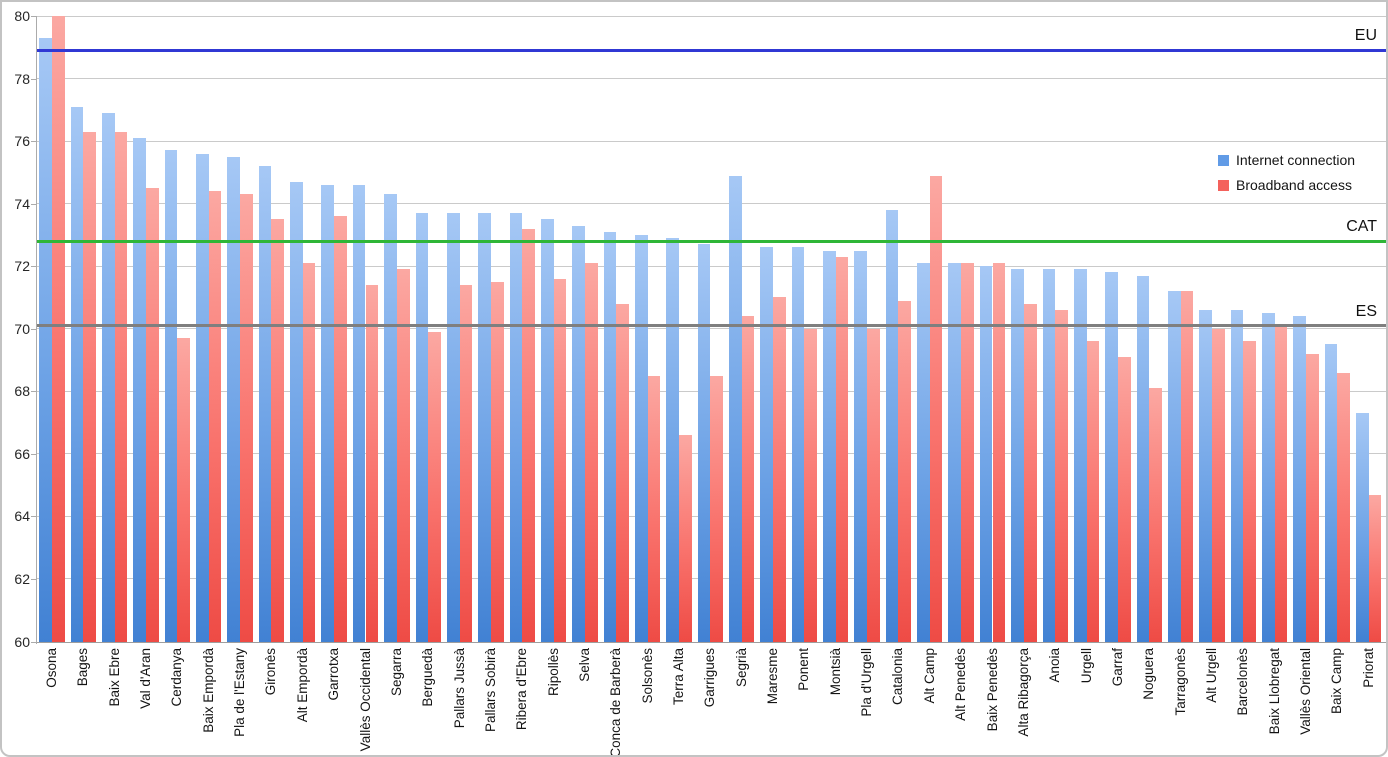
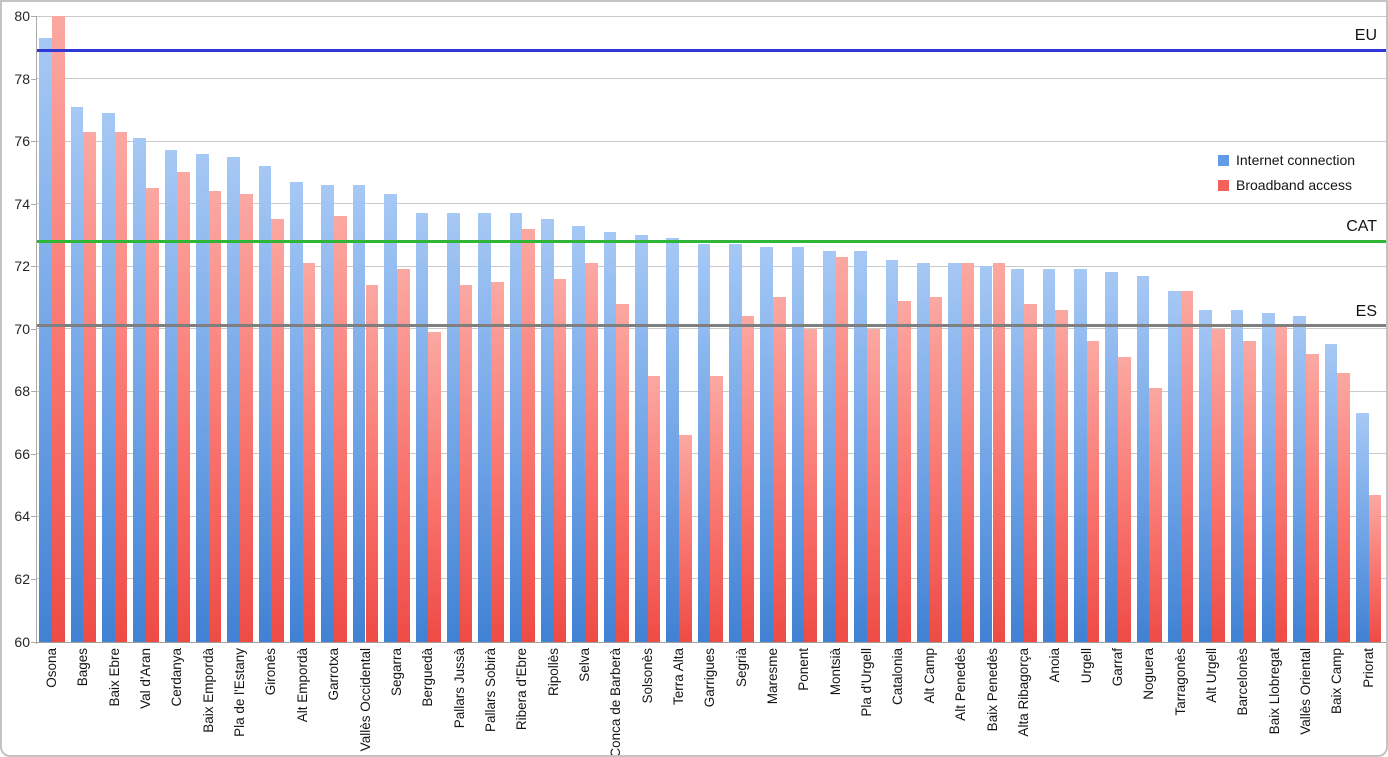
Broadband access/Cerdanya: 69.7 -> 75.0
Internet connection/Segrià: 74.9 -> 72.7
Internet connection/Catalonia: 73.8 -> 72.2
Broadband access/Alt Camp: 74.9 -> 71.0
